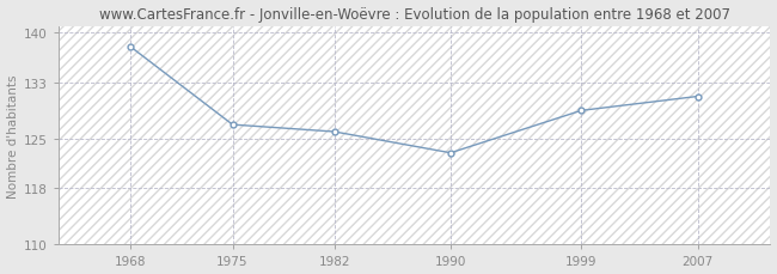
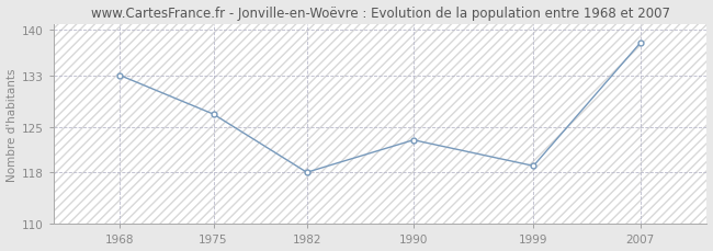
1968: 138 -> 133
1982: 126 -> 118
1999: 129 -> 119
2007: 131 -> 138
